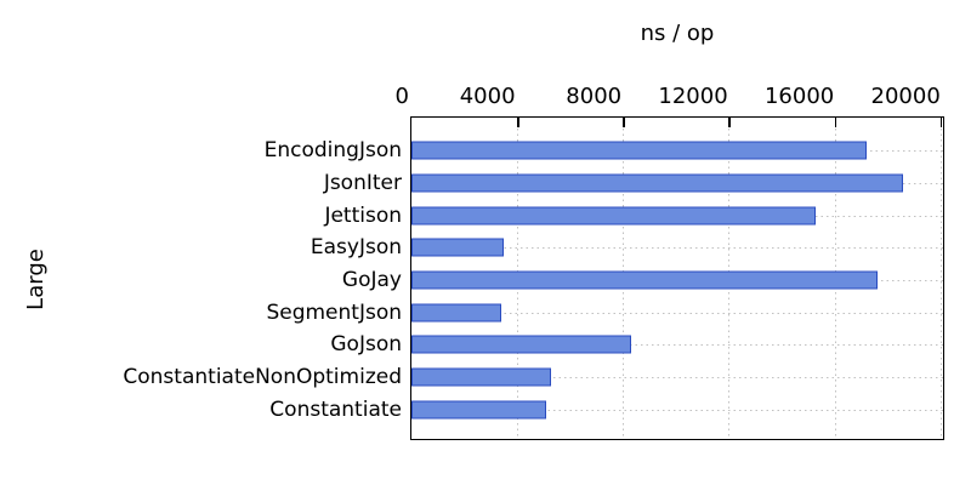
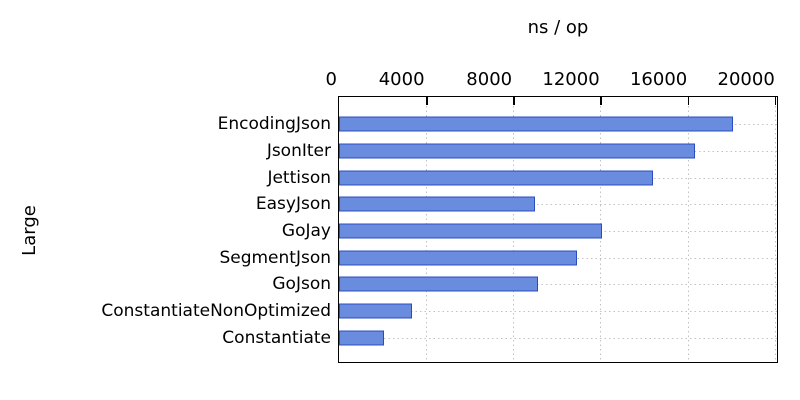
EncodingJson: 17200 -> 18100
JsonIter: 18600 -> 16300
Jettison: 15300 -> 14400
EasyJson: 3500 -> 9000
GoJay: 17600 -> 12100
SegmentJson: 3400 -> 10900
GoJson: 8300 -> 9100
ConstantiateNonOptimized: 5300 -> 3300
Constantiate: 5100 -> 2100
